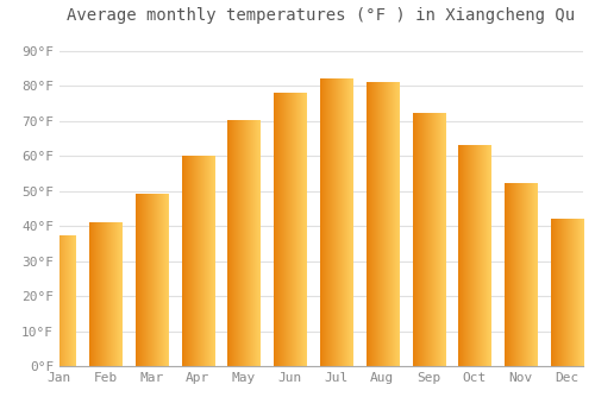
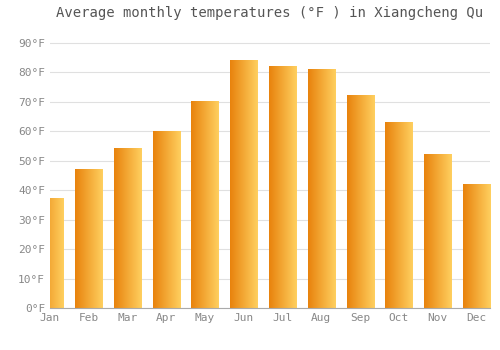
Feb: 41°F -> 47°F
Mar: 49°F -> 54°F
Jun: 78°F -> 84°F
